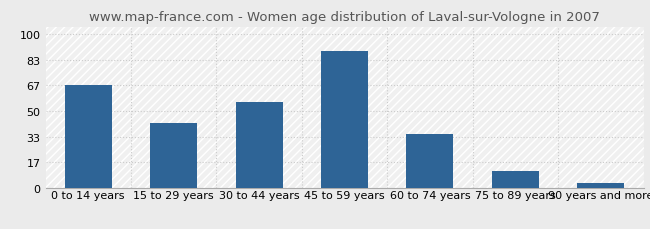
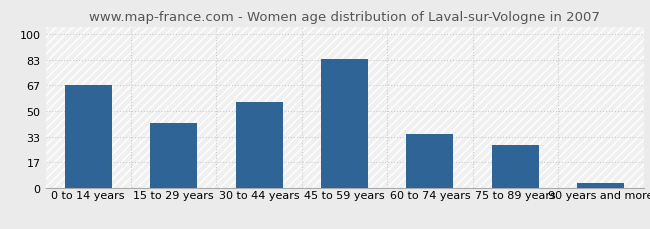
45 to 59 years: 89 -> 84
75 to 89 years: 11 -> 28
